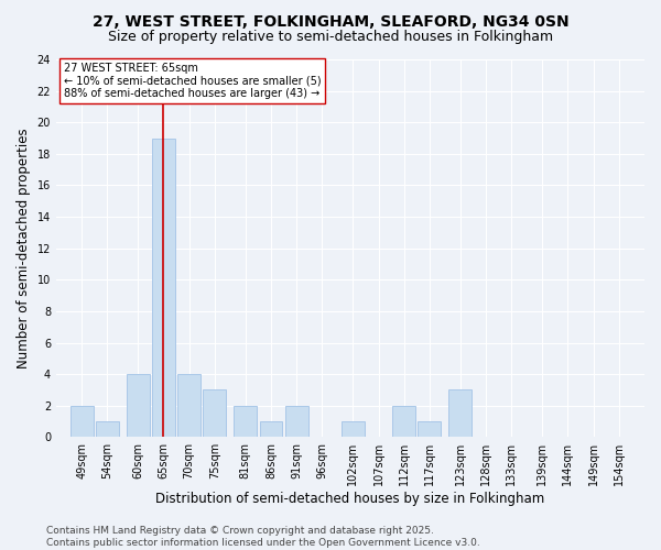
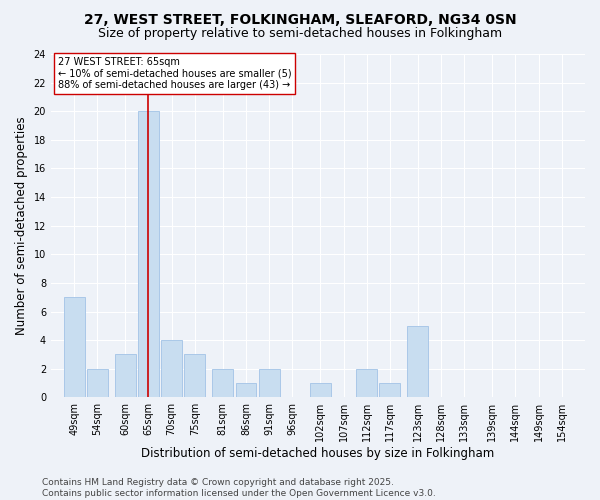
49sqm: 2 -> 7
54sqm: 1 -> 2
60sqm: 4 -> 3
65sqm: 19 -> 20
123sqm: 3 -> 5
